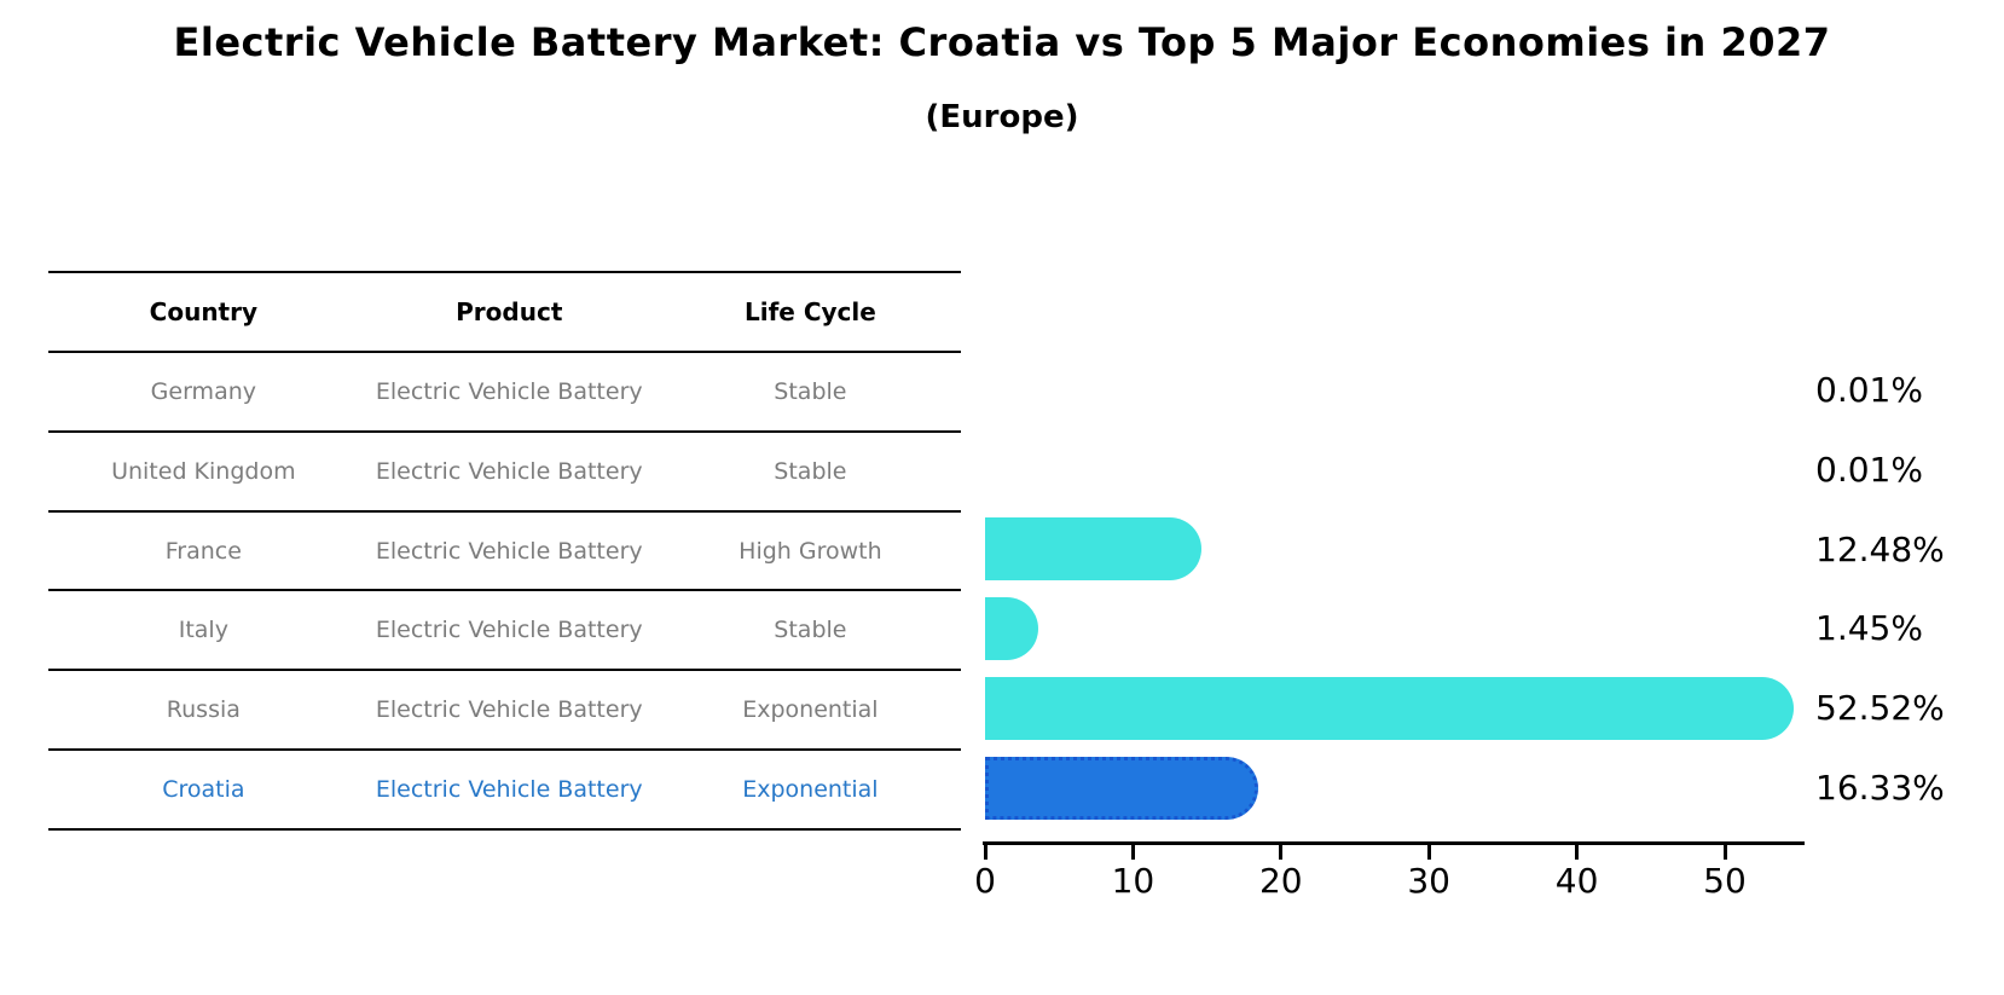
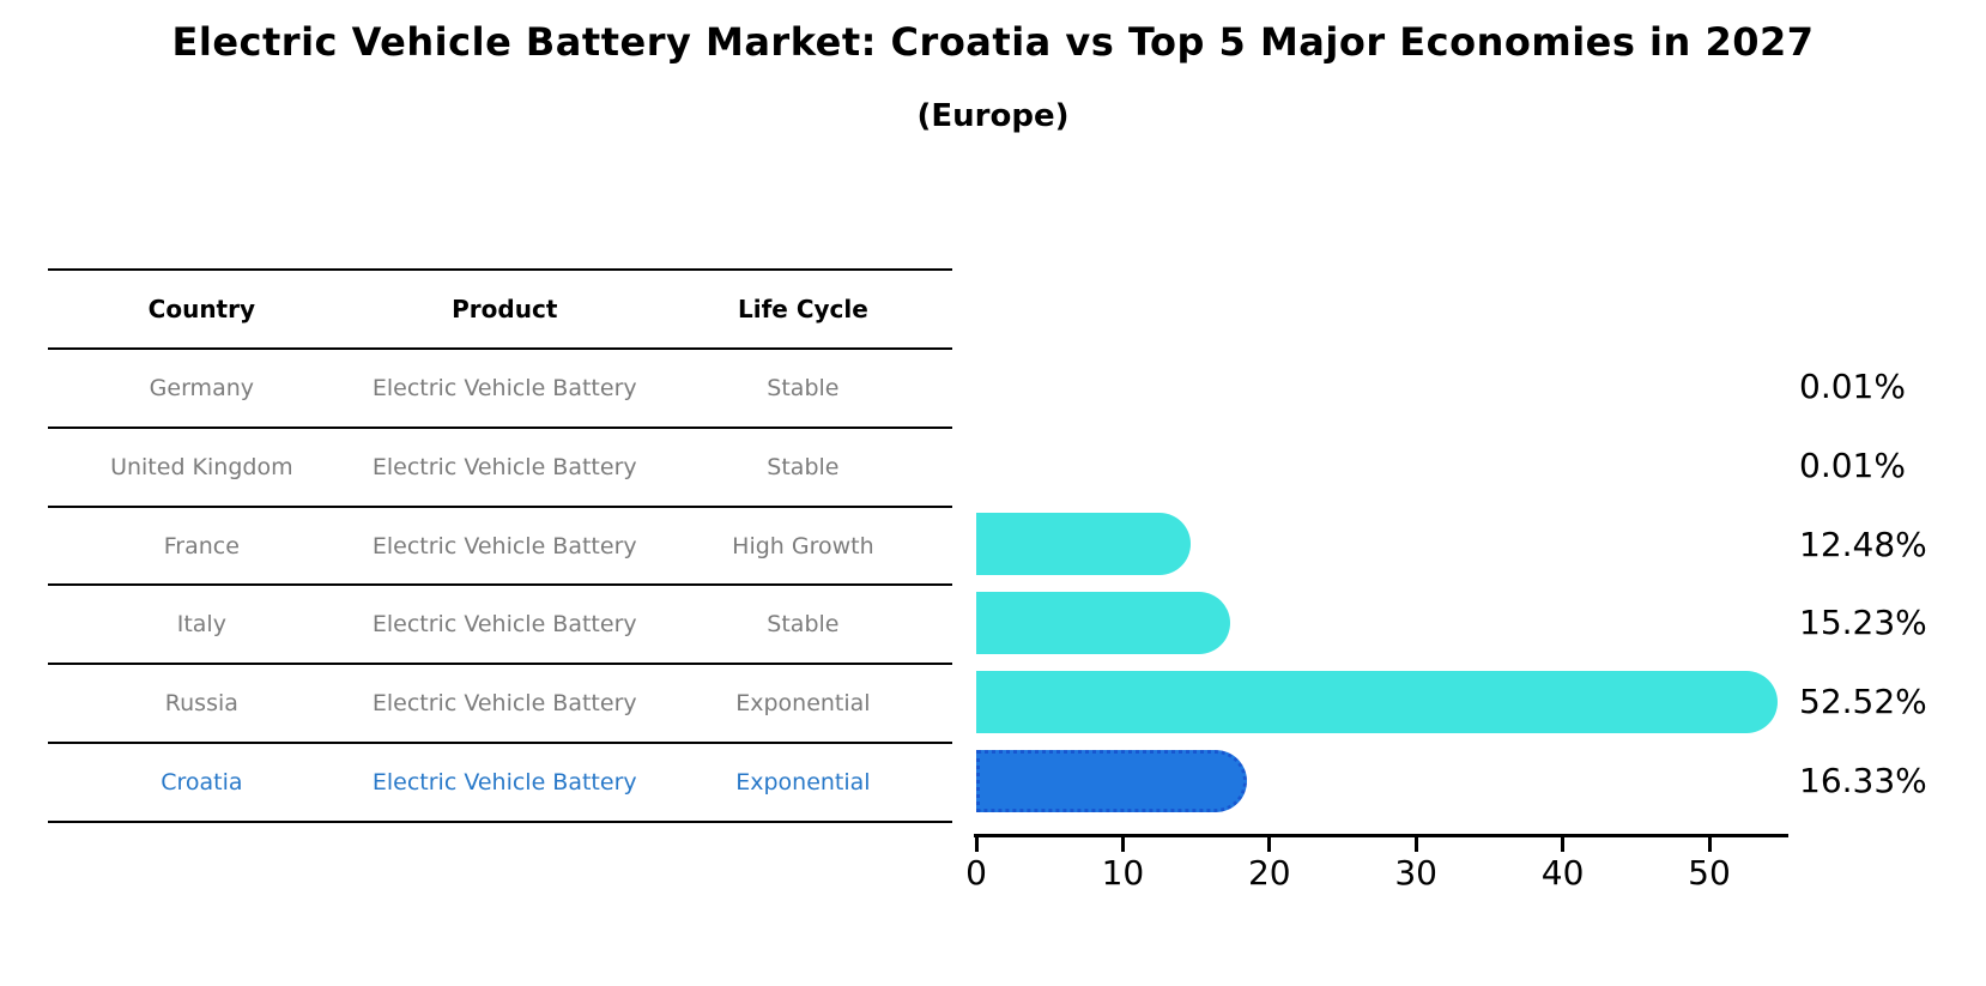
Italy: 1.45% -> 15.23%
